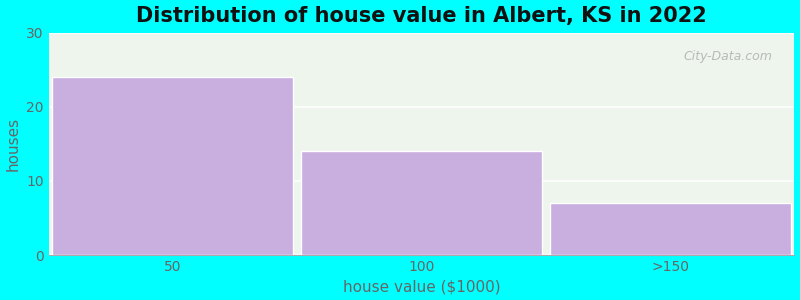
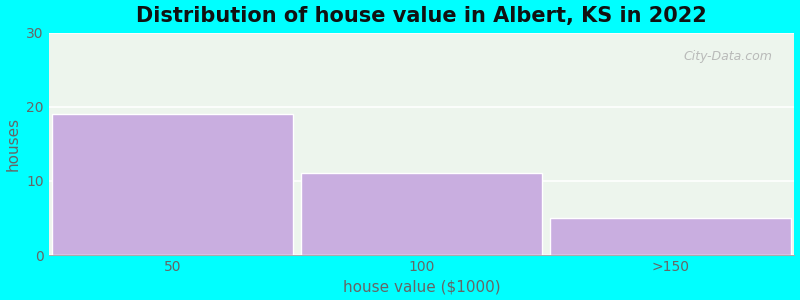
50: 24 -> 19
100: 14 -> 11
>150: 7 -> 5
